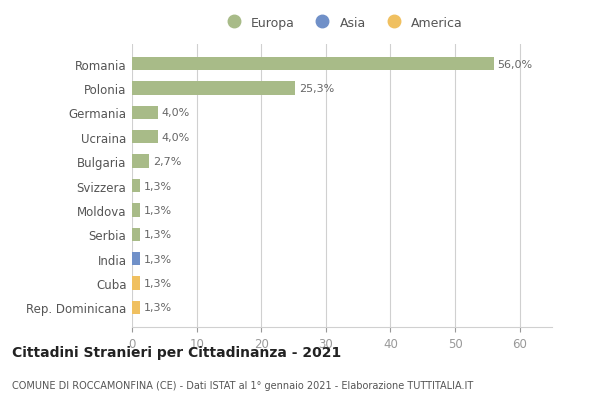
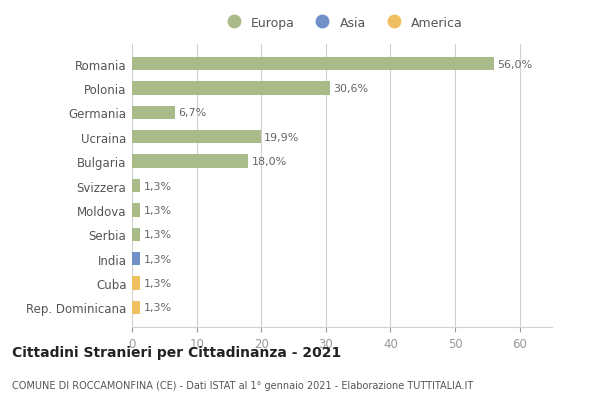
Polonia: 25,3% -> 30,6%
Germania: 4,0% -> 6,7%
Ucraina: 4,0% -> 19,9%
Bulgaria: 2,7% -> 18,0%
